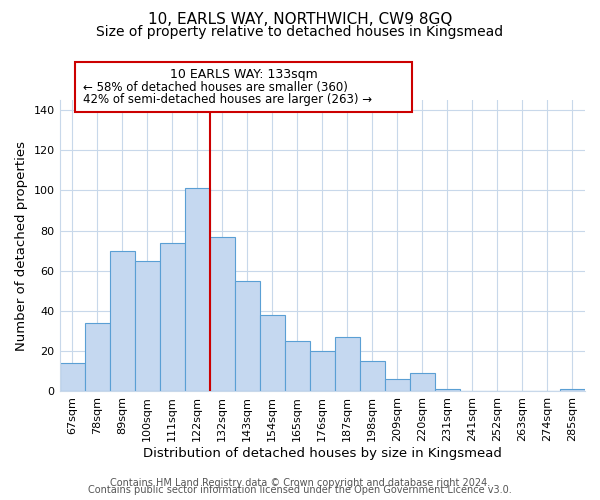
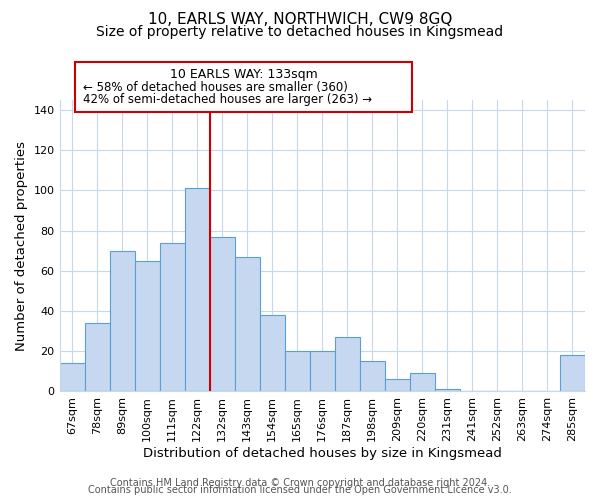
143sqm: 55 -> 67
165sqm: 25 -> 20
285sqm: 1 -> 18
